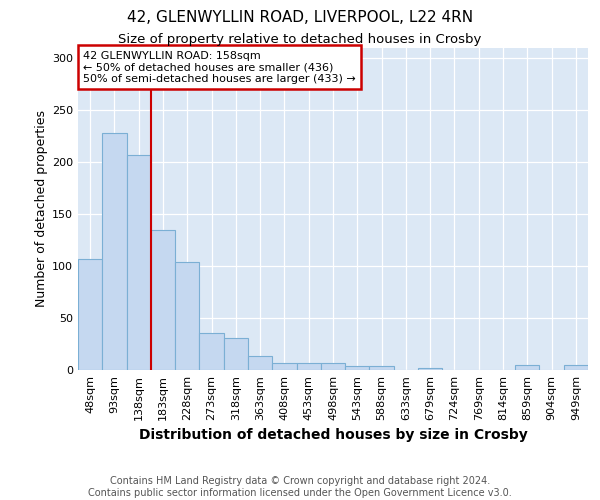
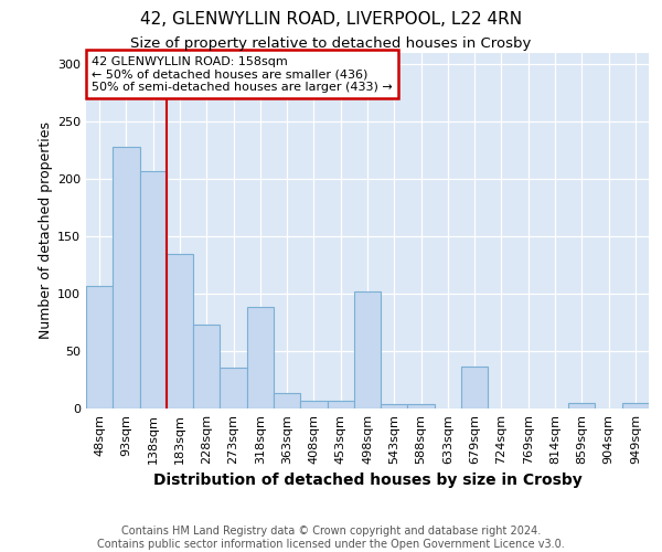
228sqm: 104 -> 73
318sqm: 31 -> 88
498sqm: 7 -> 102
679sqm: 2 -> 37
